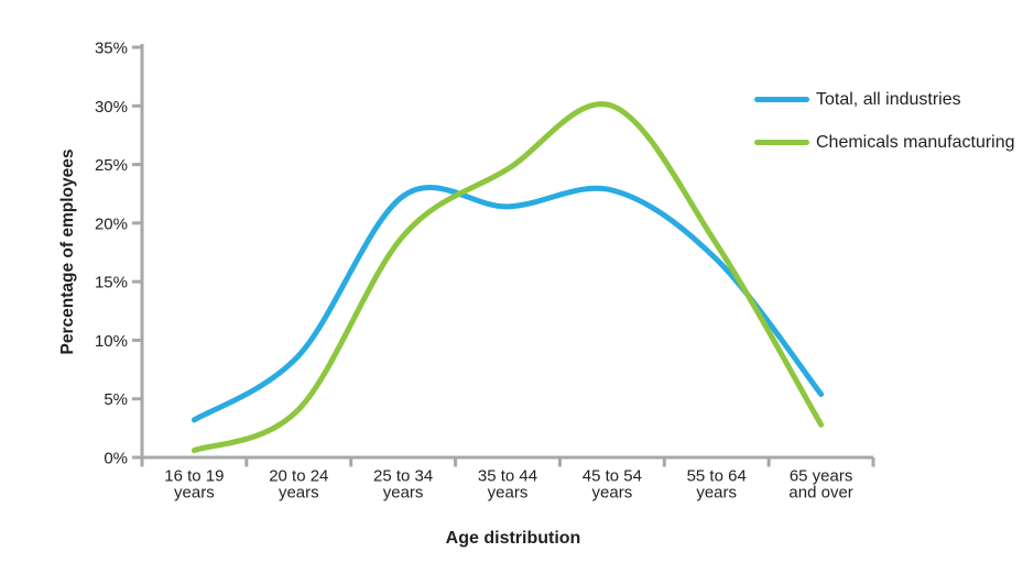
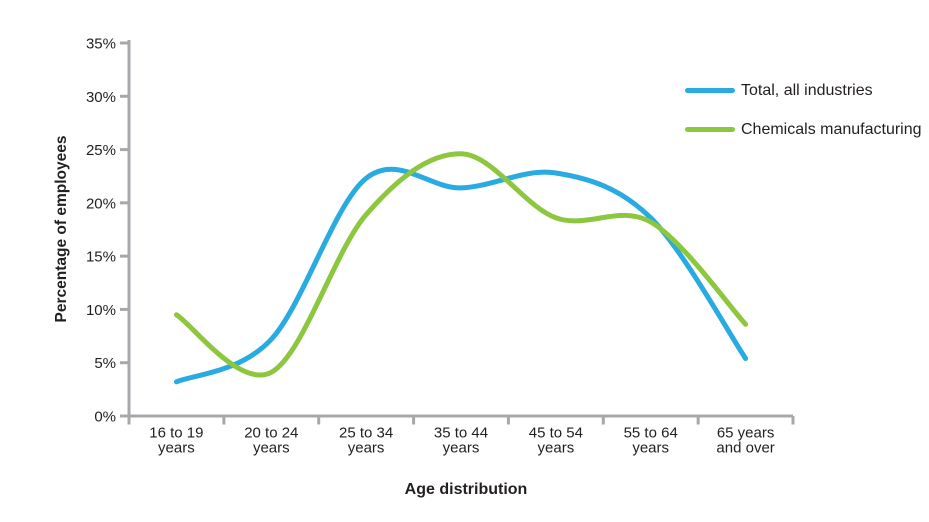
Chemicals manufacturing/16 to 19 years: 0.6% -> 9.5%
Total, all industries/20 to 24 years: 8.7% -> 7.2%
Chemicals manufacturing/45 to 54 years: 30.0% -> 18.6%
Total, all industries/55 to 64 years: 16.9% -> 18.6%
Chemicals manufacturing/65 years and over: 2.8% -> 8.6%
